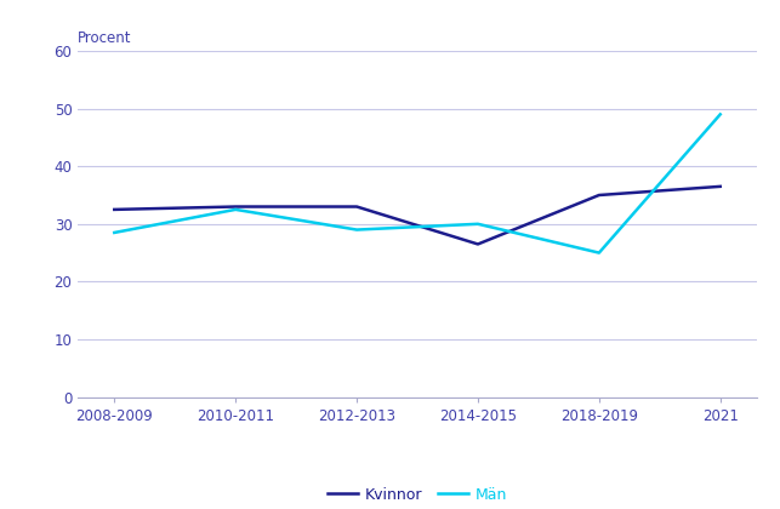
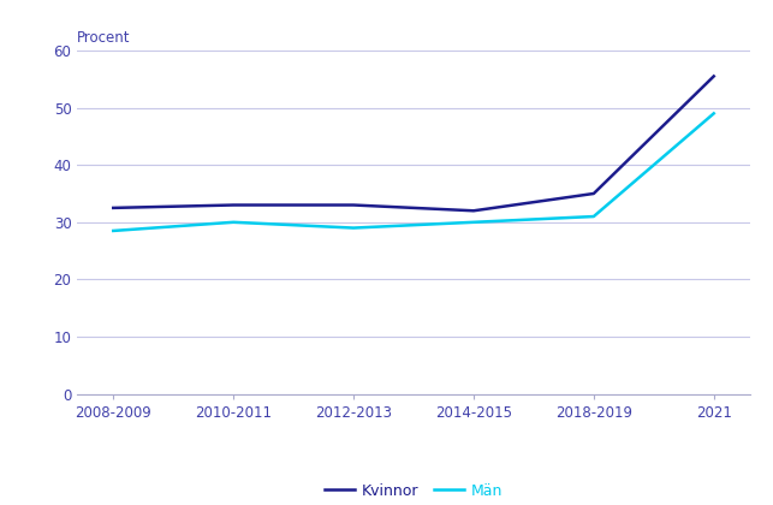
Män/2010-2011: 32.5 -> 30.0
Kvinnor/2014-2015: 26.5 -> 32.0
Män/2018-2019: 25.0 -> 31.0
Kvinnor/2021: 36.5 -> 55.5
